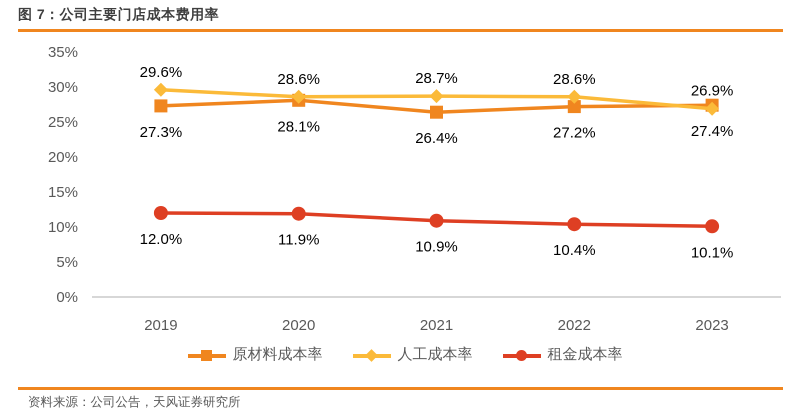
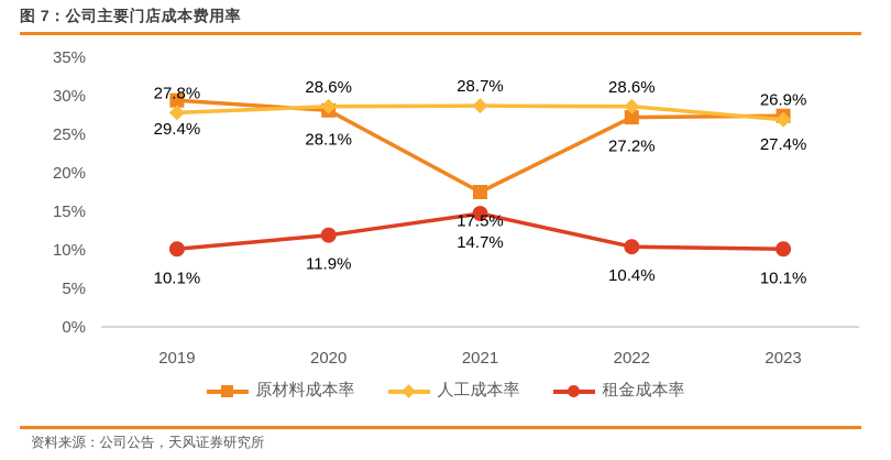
原材料成本率/2019: 27.3% -> 29.4%
人工成本率/2019: 29.6% -> 27.8%
租金成本率/2019: 12.0% -> 10.1%
原材料成本率/2021: 26.4% -> 17.5%
租金成本率/2021: 10.9% -> 14.7%
